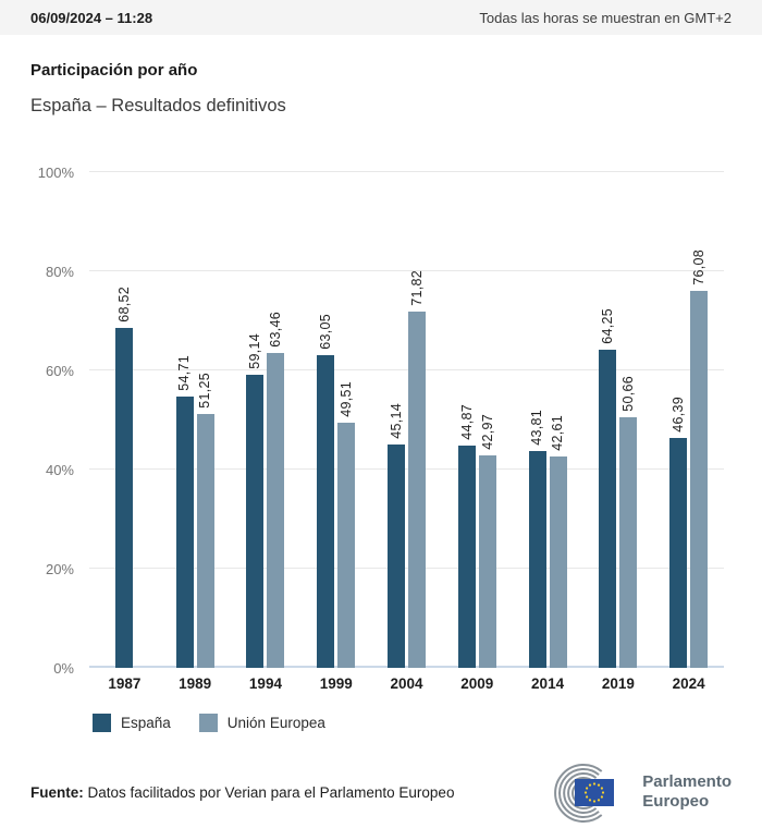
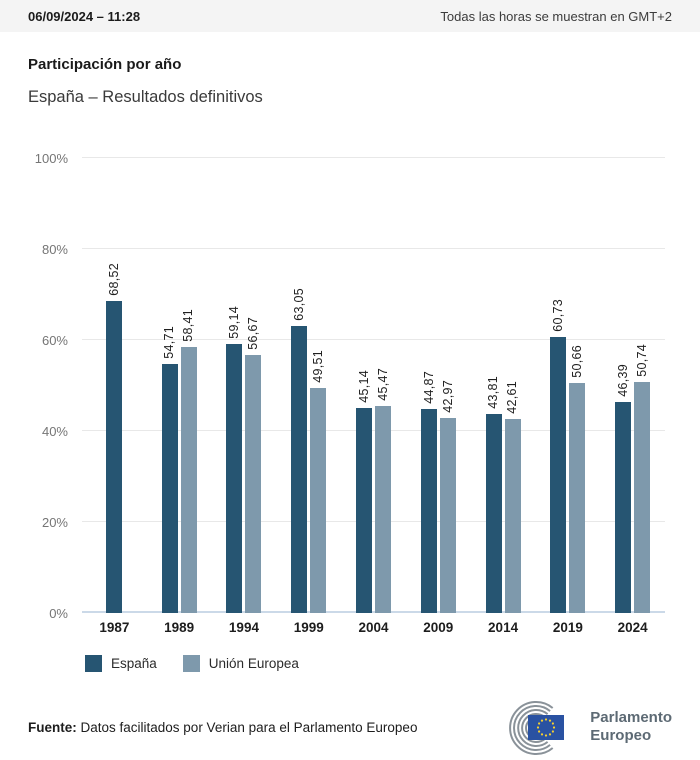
Unión Europea/1989: 51,25 -> 58,41
Unión Europea/1994: 63,46 -> 56,67
Unión Europea/2004: 71,82 -> 45,47
España/2019: 64,25 -> 60,73
Unión Europea/2024: 76,08 -> 50,74
